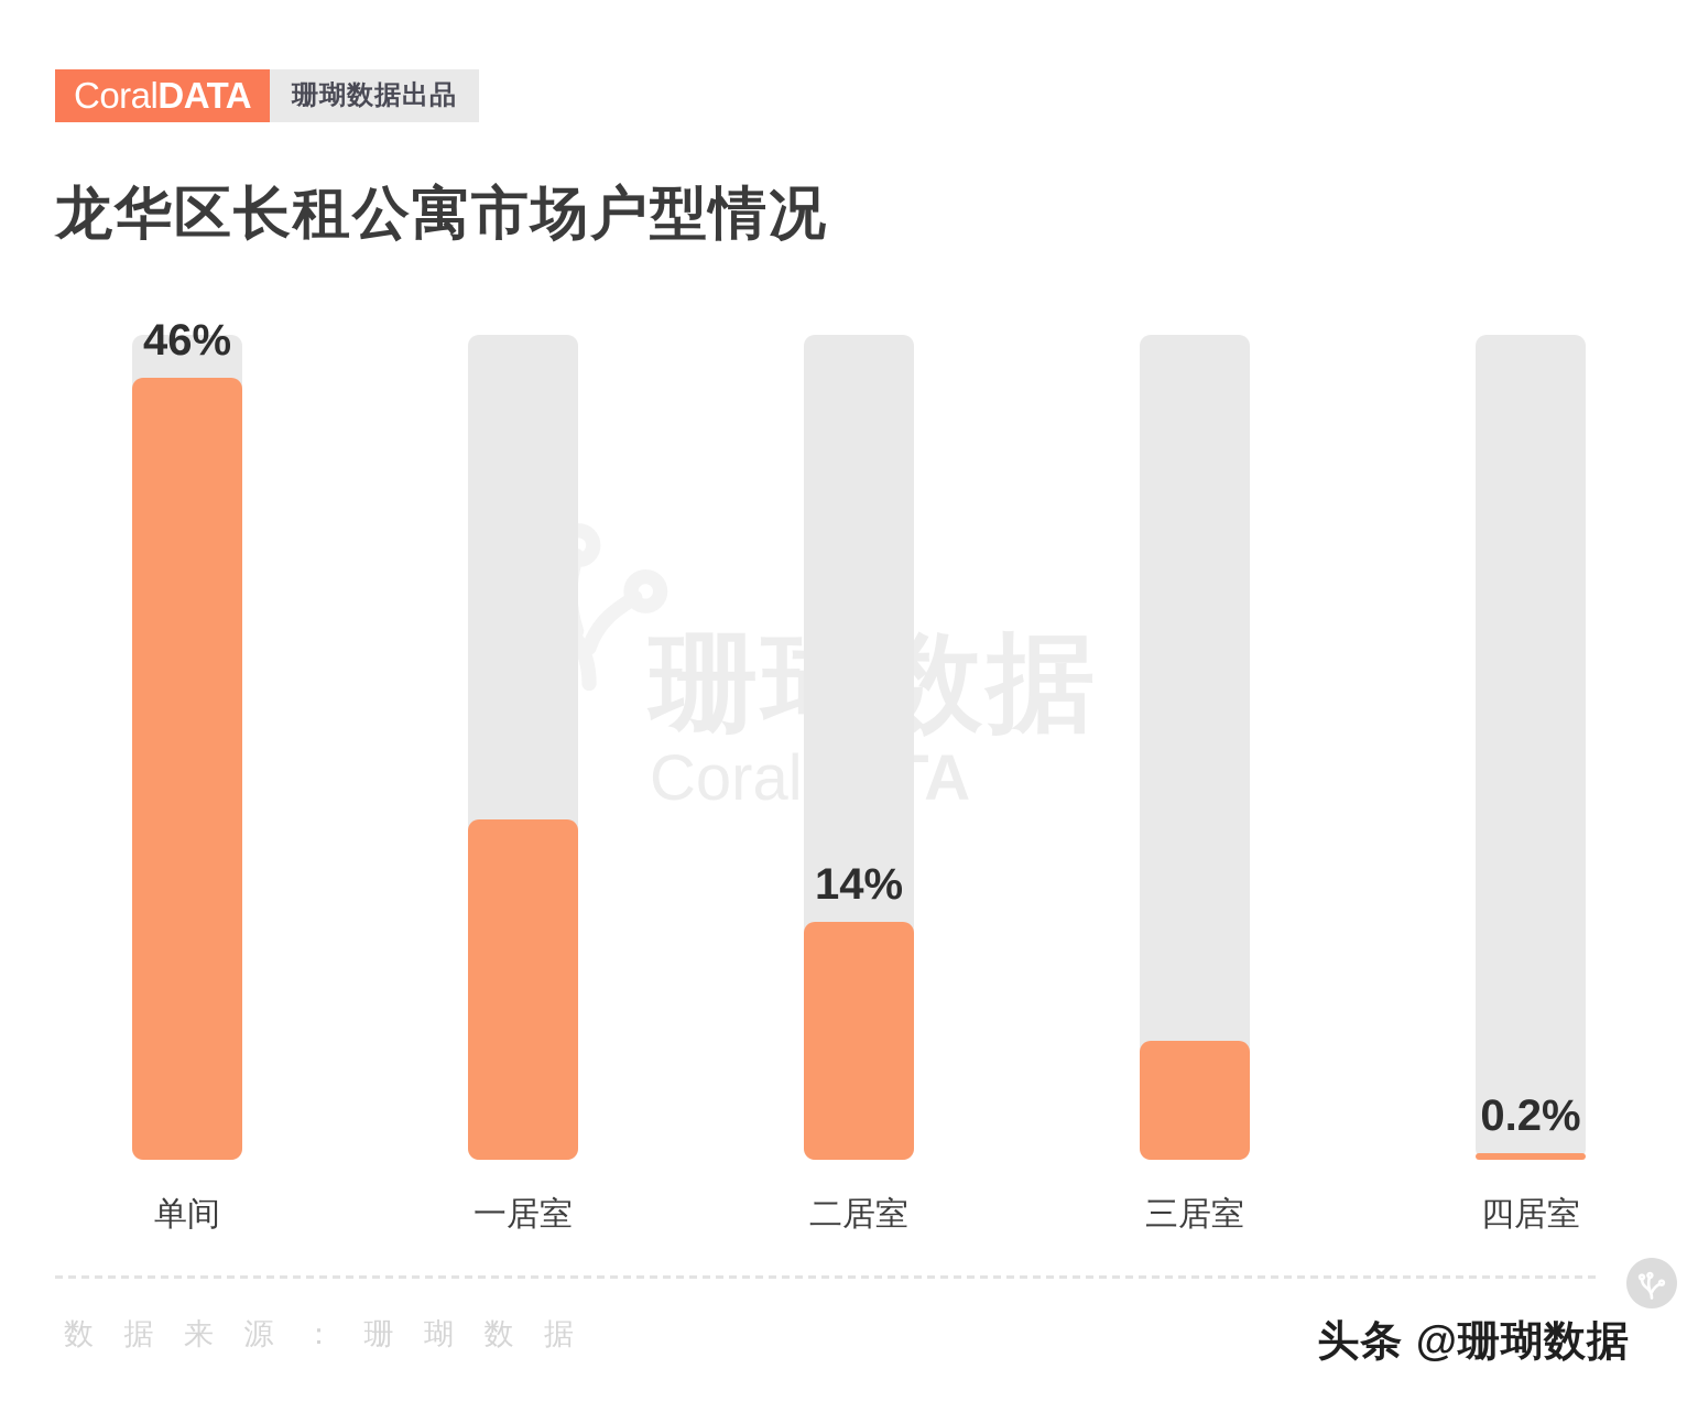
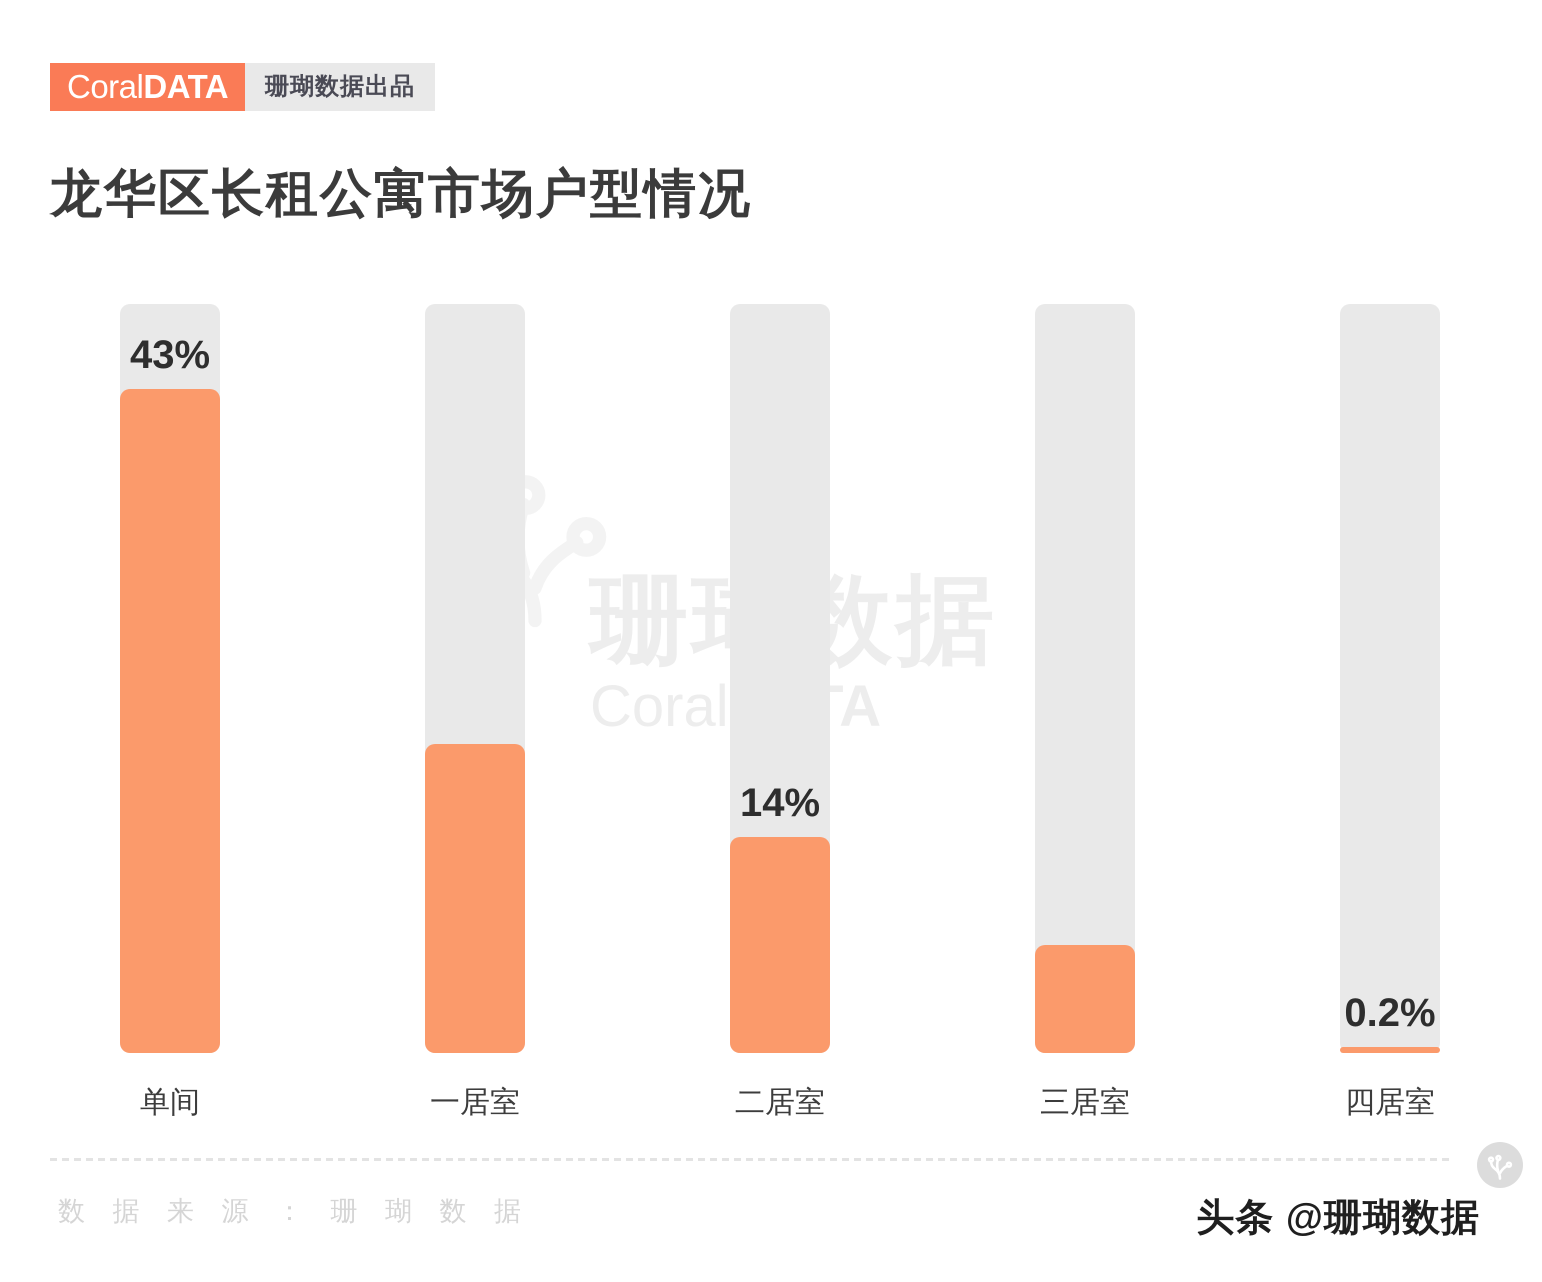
单间: 46% -> 43%
